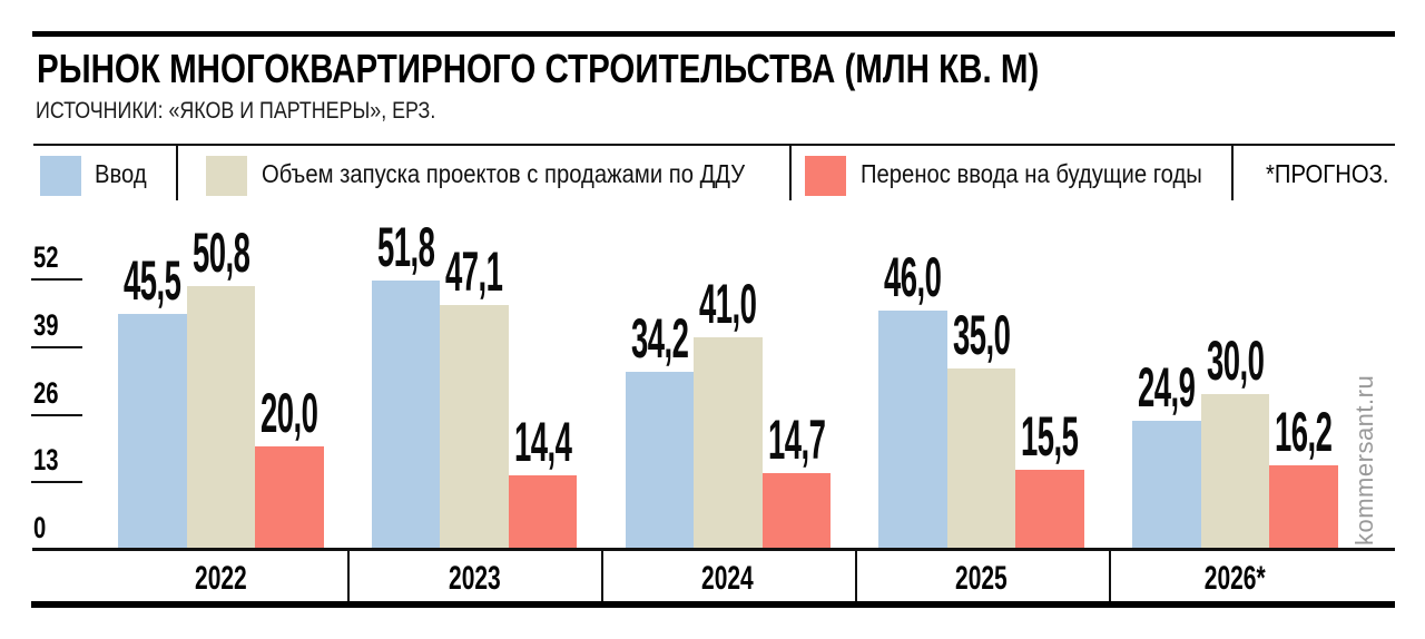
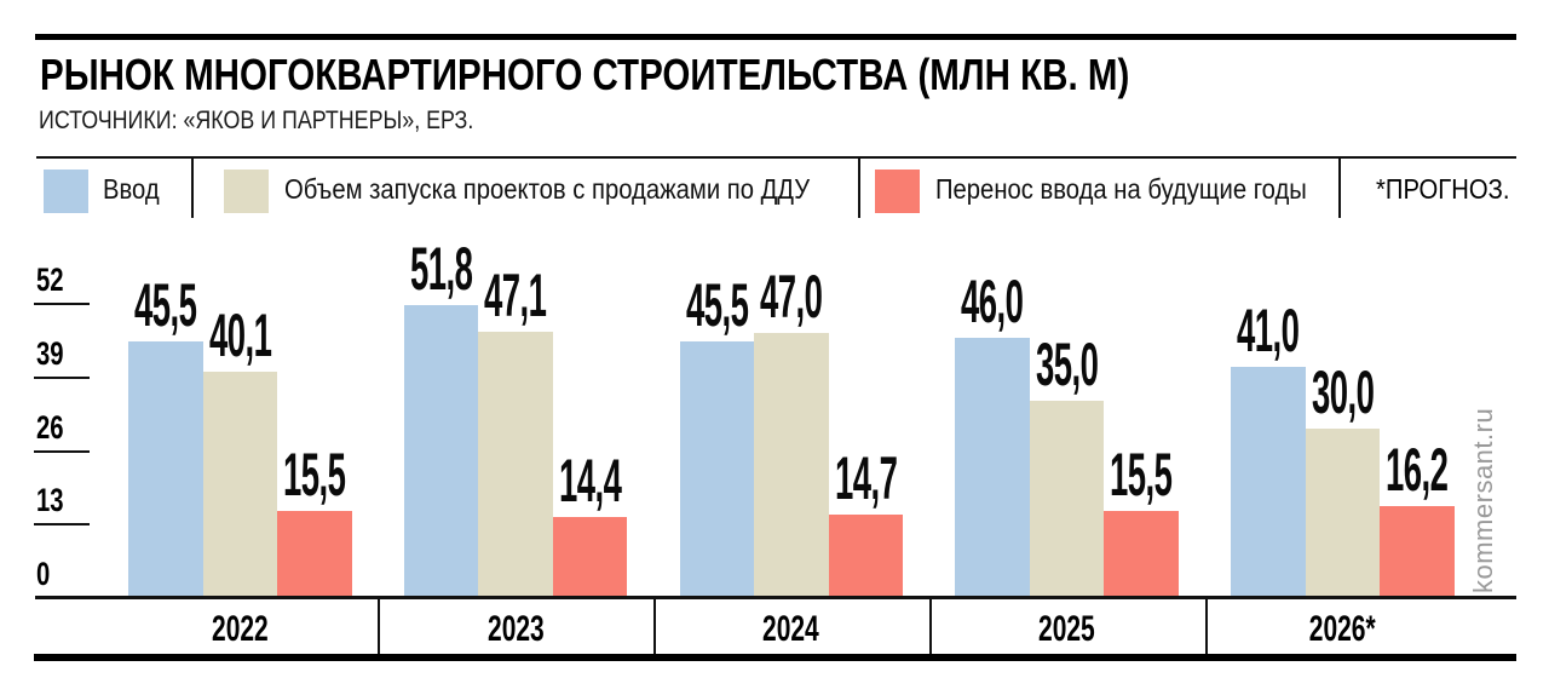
Объем запуска проектов с продажами по ДДУ/2022: 50,8 -> 40,1
Перенос ввода на будущие годы/2022: 20,0 -> 15,5
Ввод/2024: 34,2 -> 45,5
Объем запуска проектов с продажами по ДДУ/2024: 41,0 -> 47,0
Ввод/2026*: 24,9 -> 41,0
